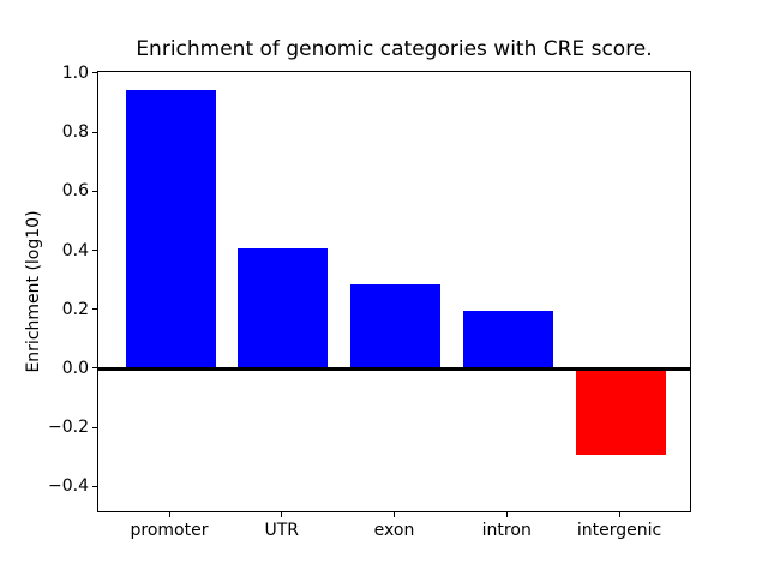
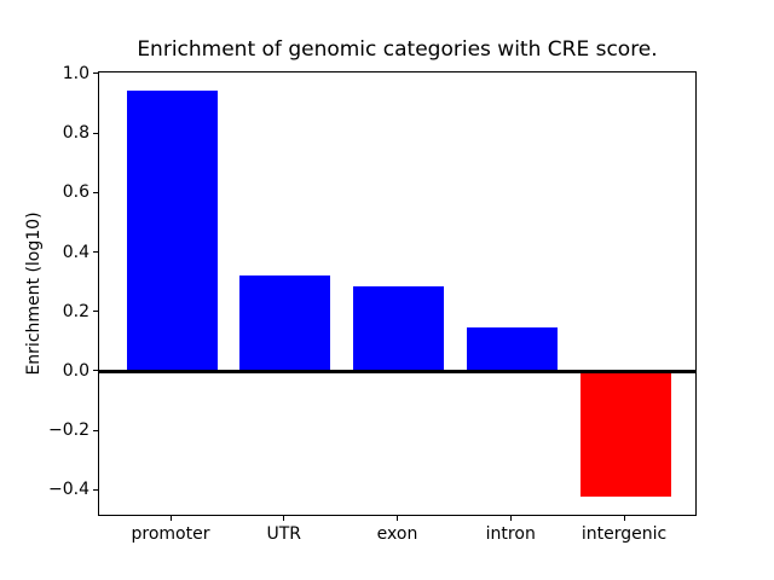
UTR: 0.41 -> 0.33
intron: 0.20 -> 0.15
intergenic: -0.29 -> -0.42
